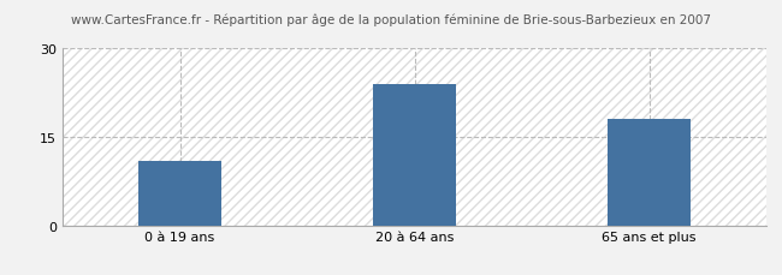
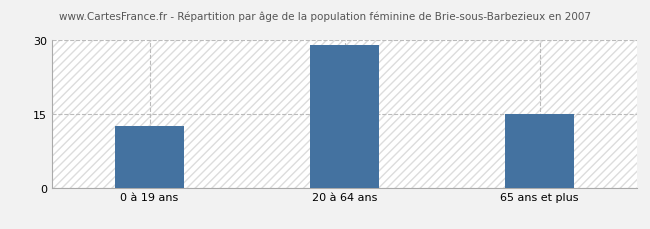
0 à 19 ans: 11.0 -> 12.5
20 à 64 ans: 24.0 -> 29.0
65 ans et plus: 18.0 -> 15.0
